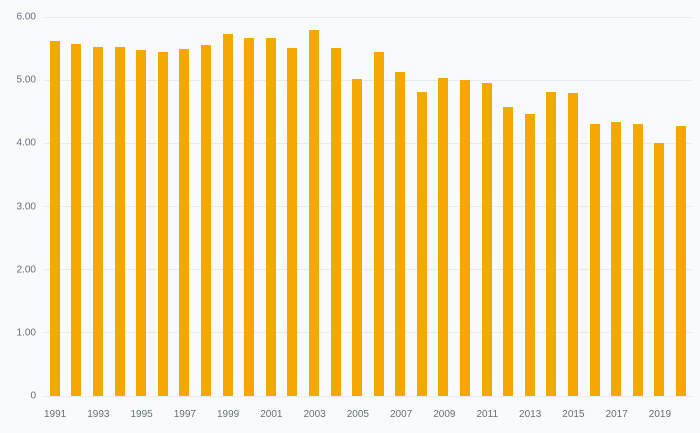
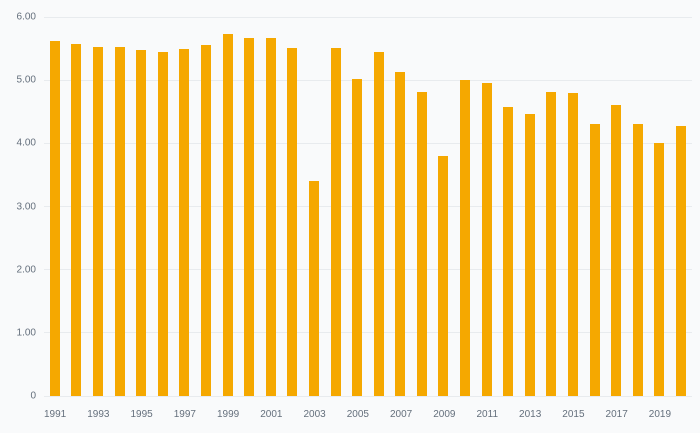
2003: 5.8 -> 3.4
2009: 5.0 -> 3.8
2017: 4.3 -> 4.6
